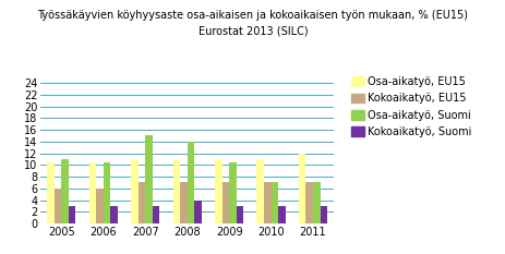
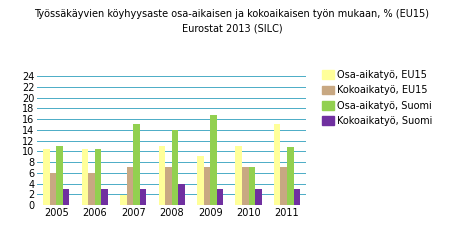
Osa-aikatyö, EU15/2007: 11.0 -> 1.8
Osa-aikatyö, EU15/2009: 11.0 -> 9.2
Osa-aikatyö, Suomi/2009: 10.5 -> 16.8
Osa-aikatyö, EU15/2011: 12.0 -> 15.0
Osa-aikatyö, Suomi/2011: 7.0 -> 10.8
